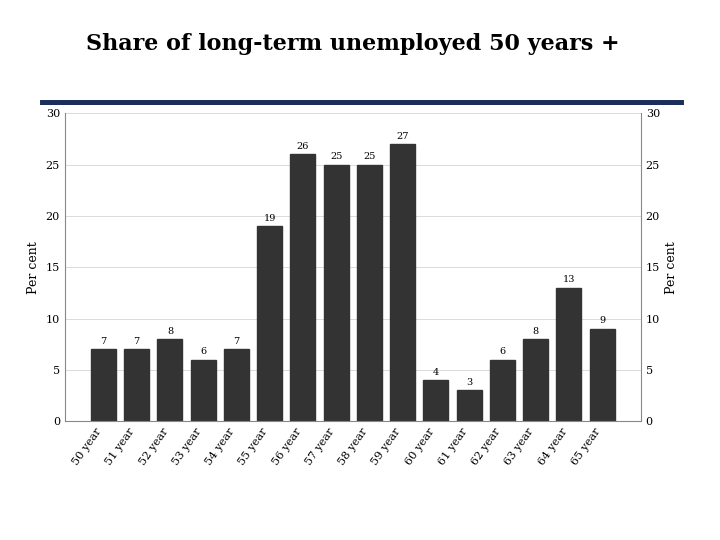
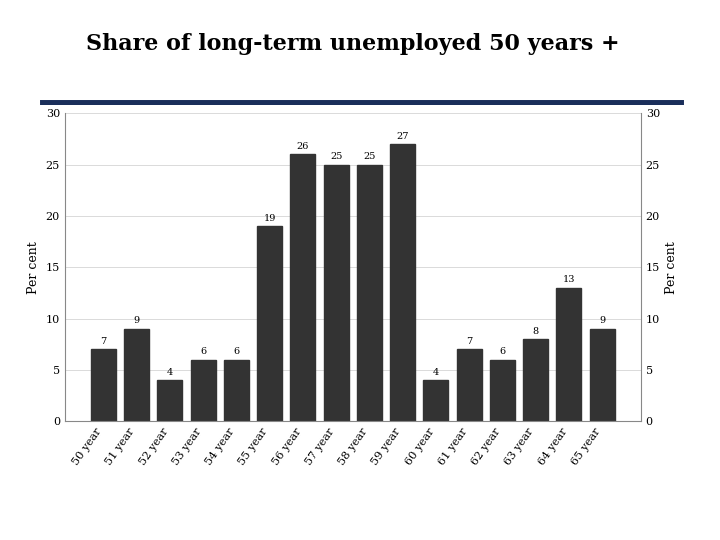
51 year: 7 -> 9
52 year: 8 -> 4
54 year: 7 -> 6
61 year: 3 -> 7
